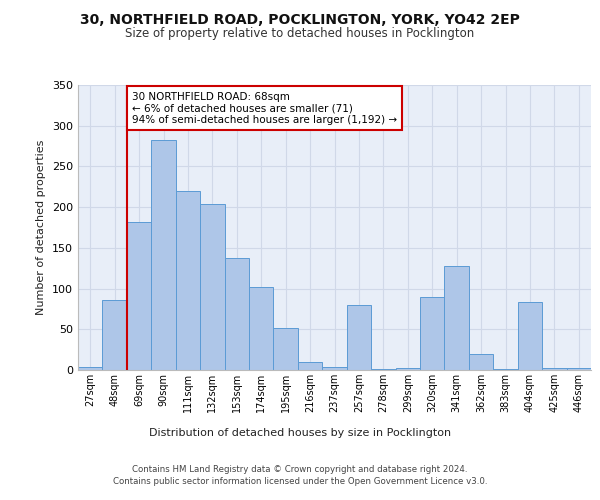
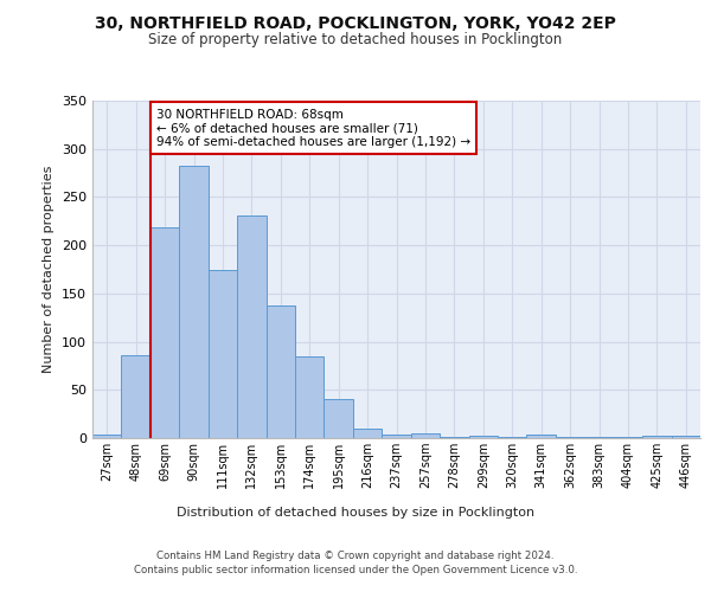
69sqm: 182 -> 218
111sqm: 220 -> 175
132sqm: 204 -> 231
174sqm: 102 -> 85
195sqm: 52 -> 41
257sqm: 80 -> 5
320sqm: 90 -> 1
341sqm: 128 -> 4
362sqm: 20 -> 1
404sqm: 84 -> 1
